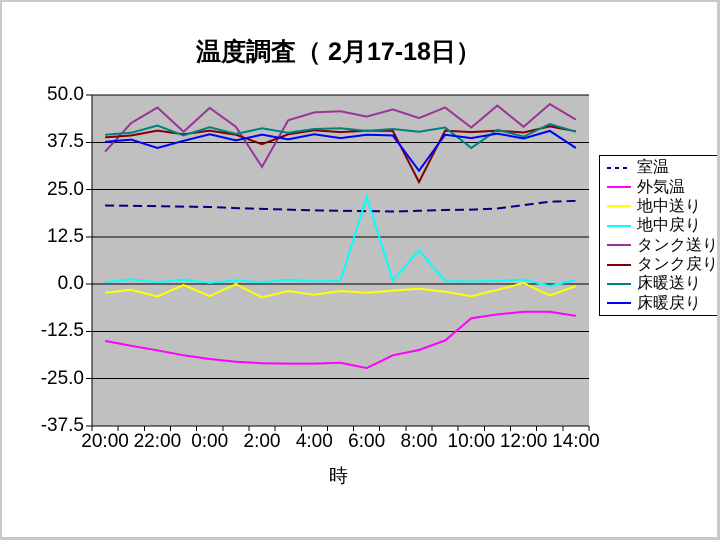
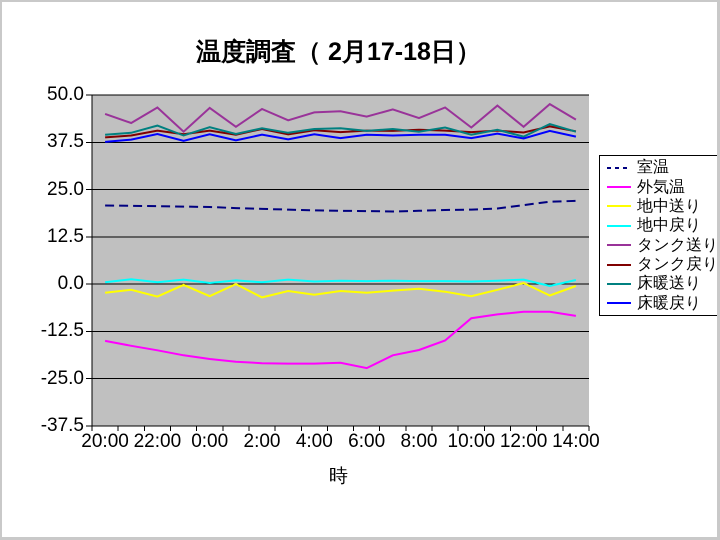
タンク送り/20:00: 35 -> 45
床暖戻り/22:00: 36 -> 40
タンク送り/2:00: 31 -> 46
タンク戻り/2:00: 37 -> 41
地中戻り/6:00: 23 -> 1
地中戻り/8:00: 9 -> 1
タンク戻り/8:00: 27 -> 41
床暖戻り/8:00: 30 -> 40
床暖送り/10:00: 36 -> 40
床暖戻り/14:00: 36 -> 39
